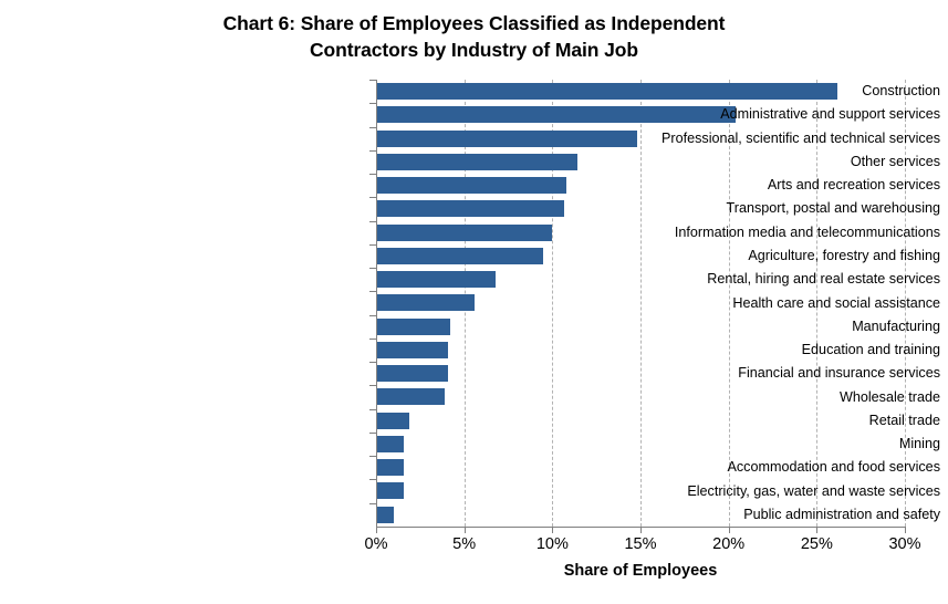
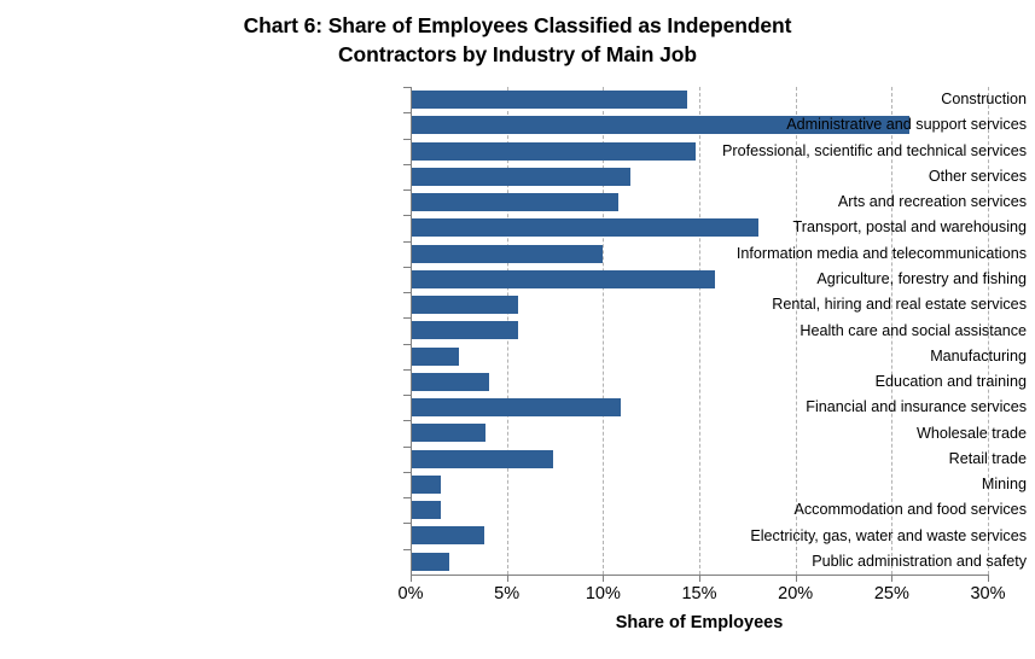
Construction: 26.2% -> 14.4%
Administrative and support services: 20.4% -> 25.9%
Transport, postal and warehousing: 10.7% -> 18.1%
Agriculture, forestry and fishing: 9.5% -> 15.8%
Rental, hiring and real estate services: 6.8% -> 5.6%
Manufacturing: 4.2% -> 2.5%
Financial and insurance services: 4.1% -> 10.9%
Retail trade: 1.9% -> 7.4%
Electricity, gas, water and waste services: 1.6% -> 3.8%
Public administration and safety: 1.0% -> 2.0%
